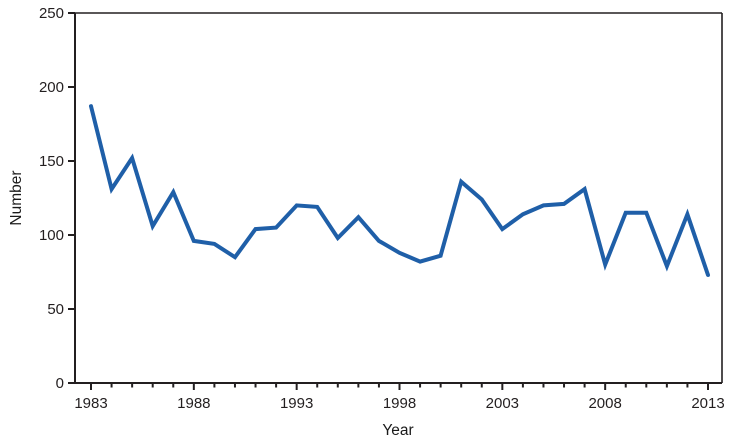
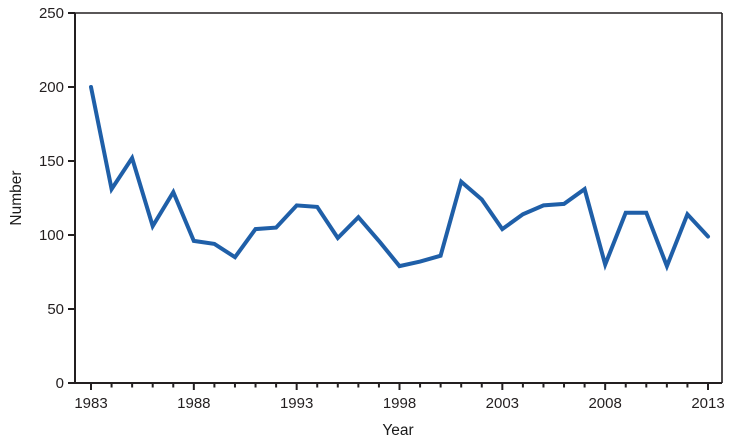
1983: 187 -> 200
1998: 88 -> 79
2013: 73 -> 99
